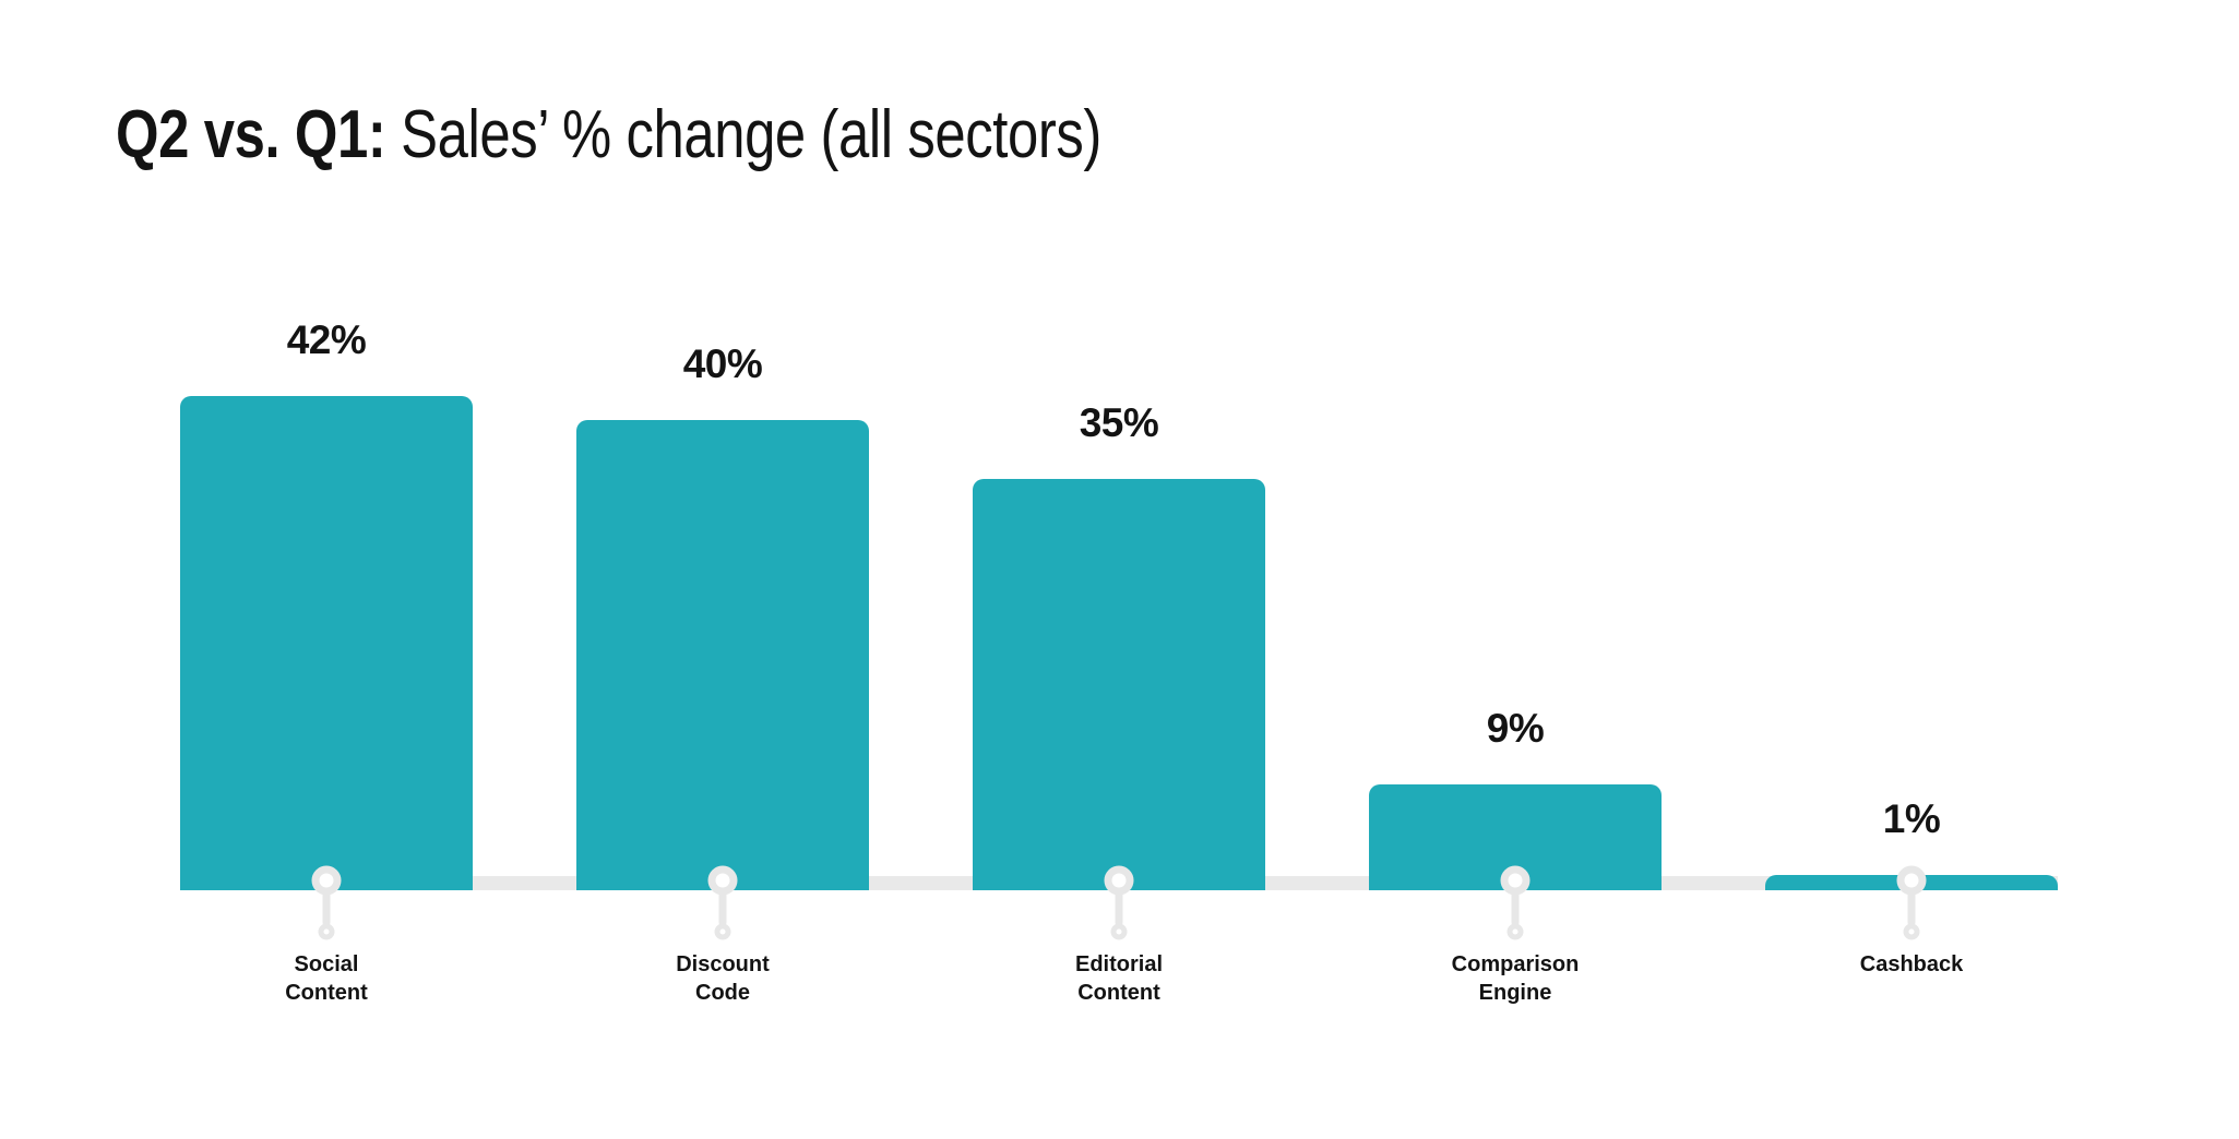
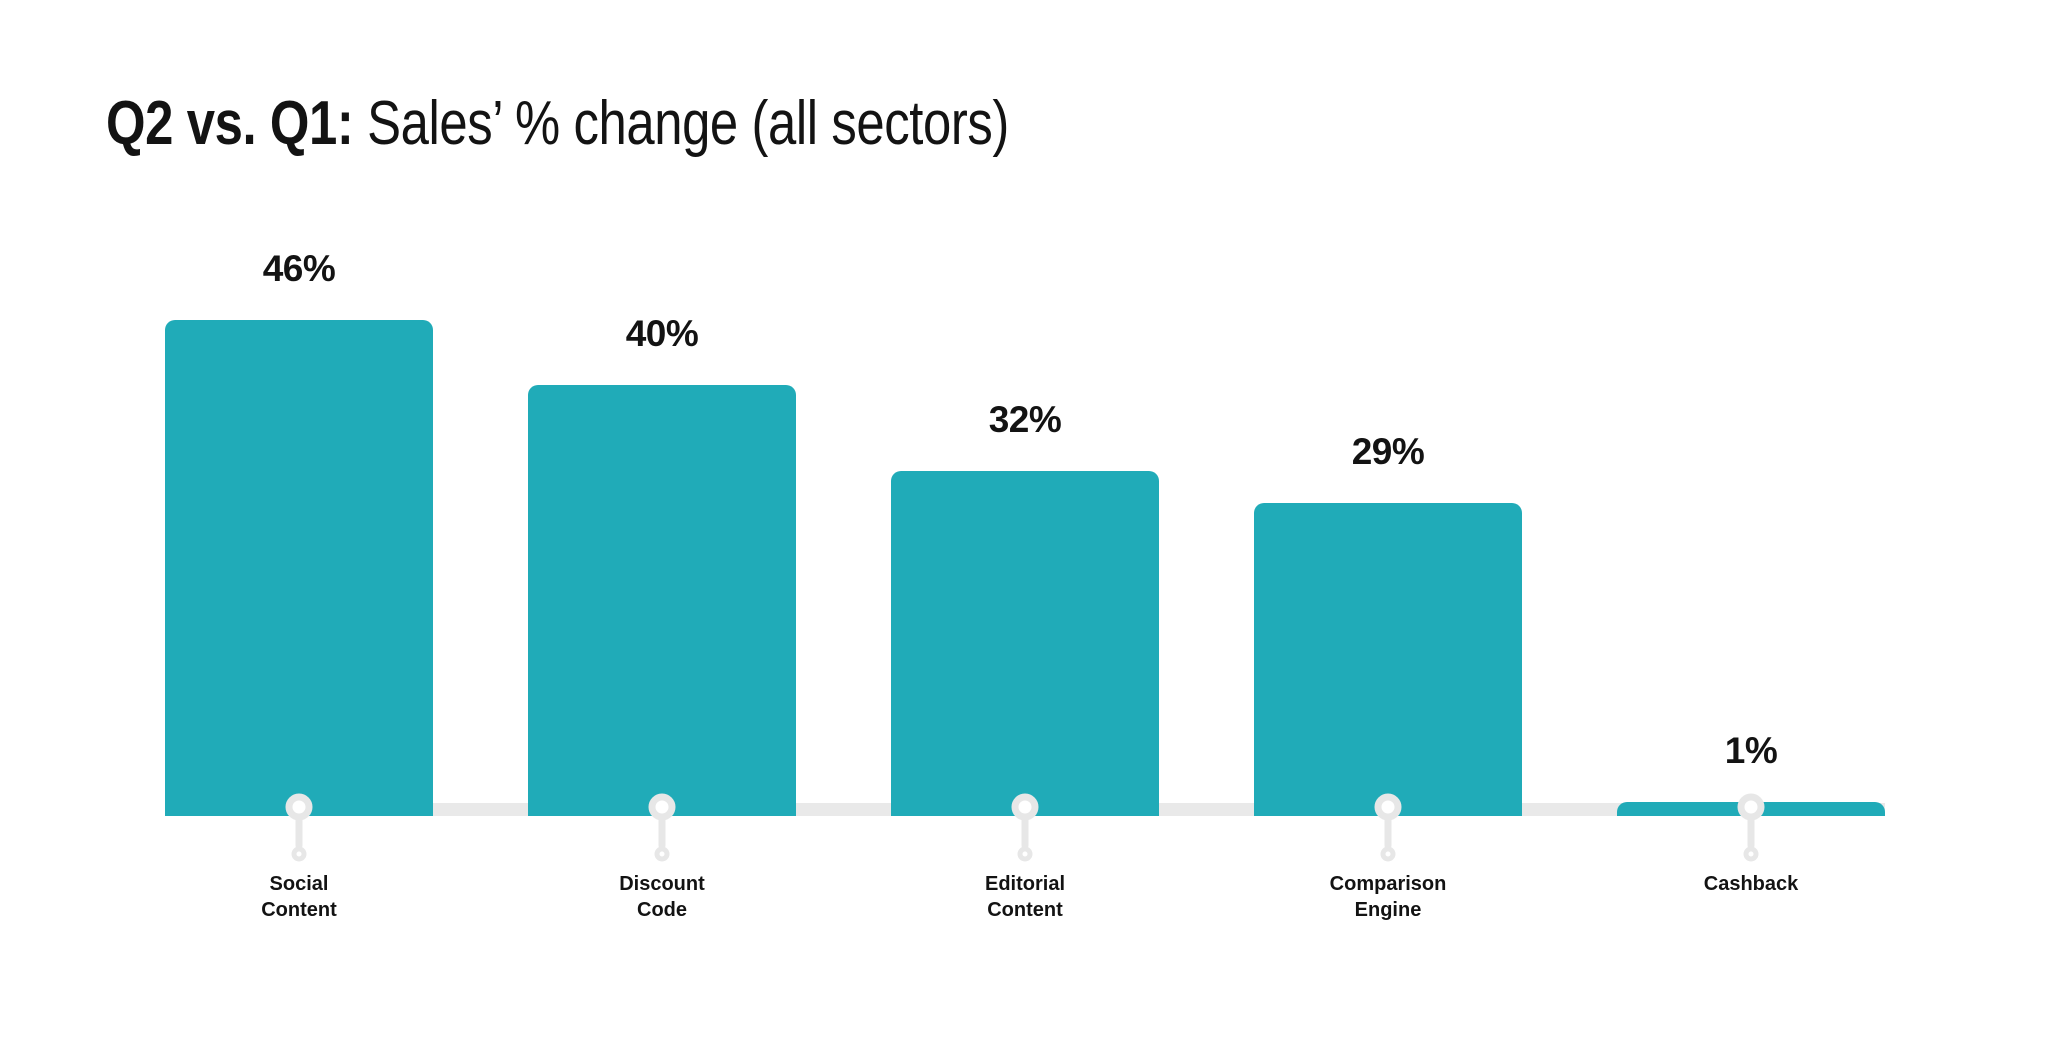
Social Content: 42% -> 46%
Editorial Content: 35% -> 32%
Comparison Engine: 9% -> 29%
